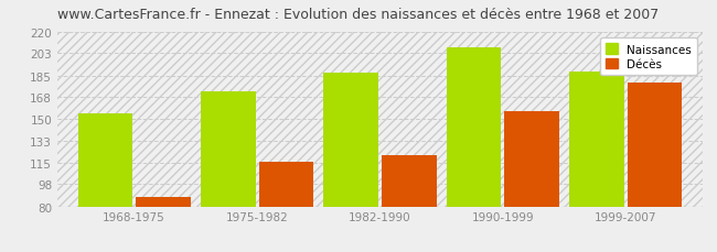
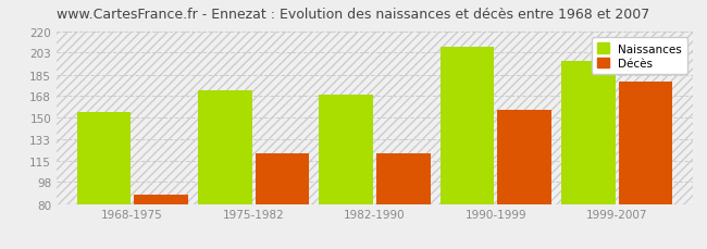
Décès/1975-1982: 116 -> 121
Naissances/1982-1990: 187 -> 169
Naissances/1999-2007: 188 -> 196
